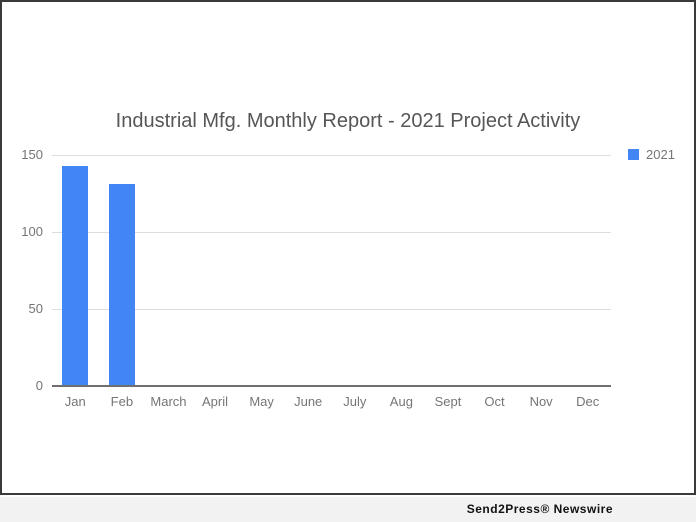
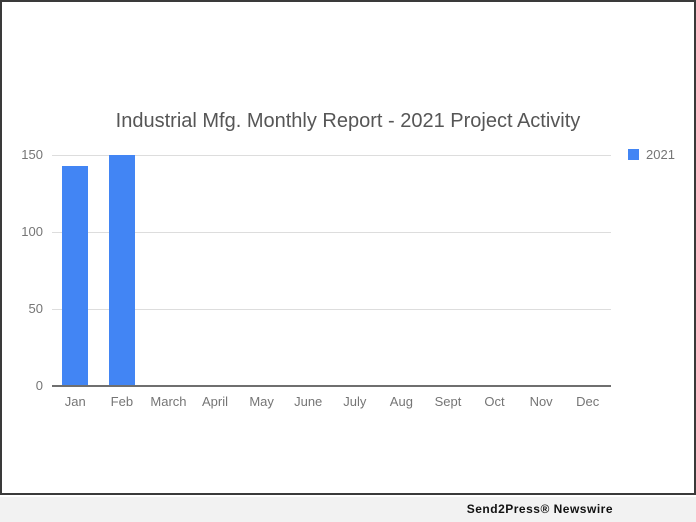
Feb: 131 -> 150
